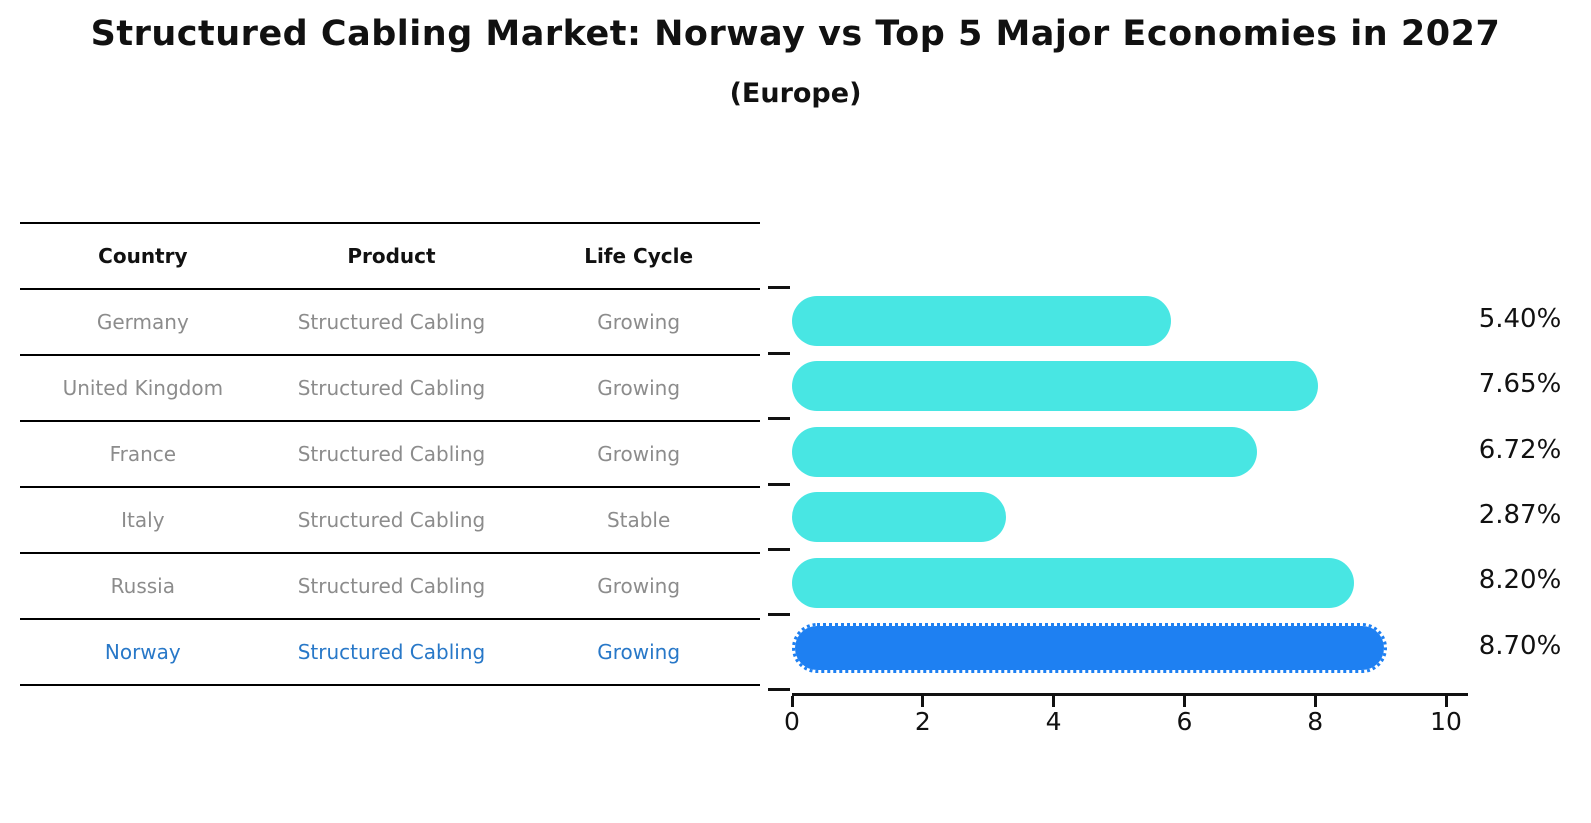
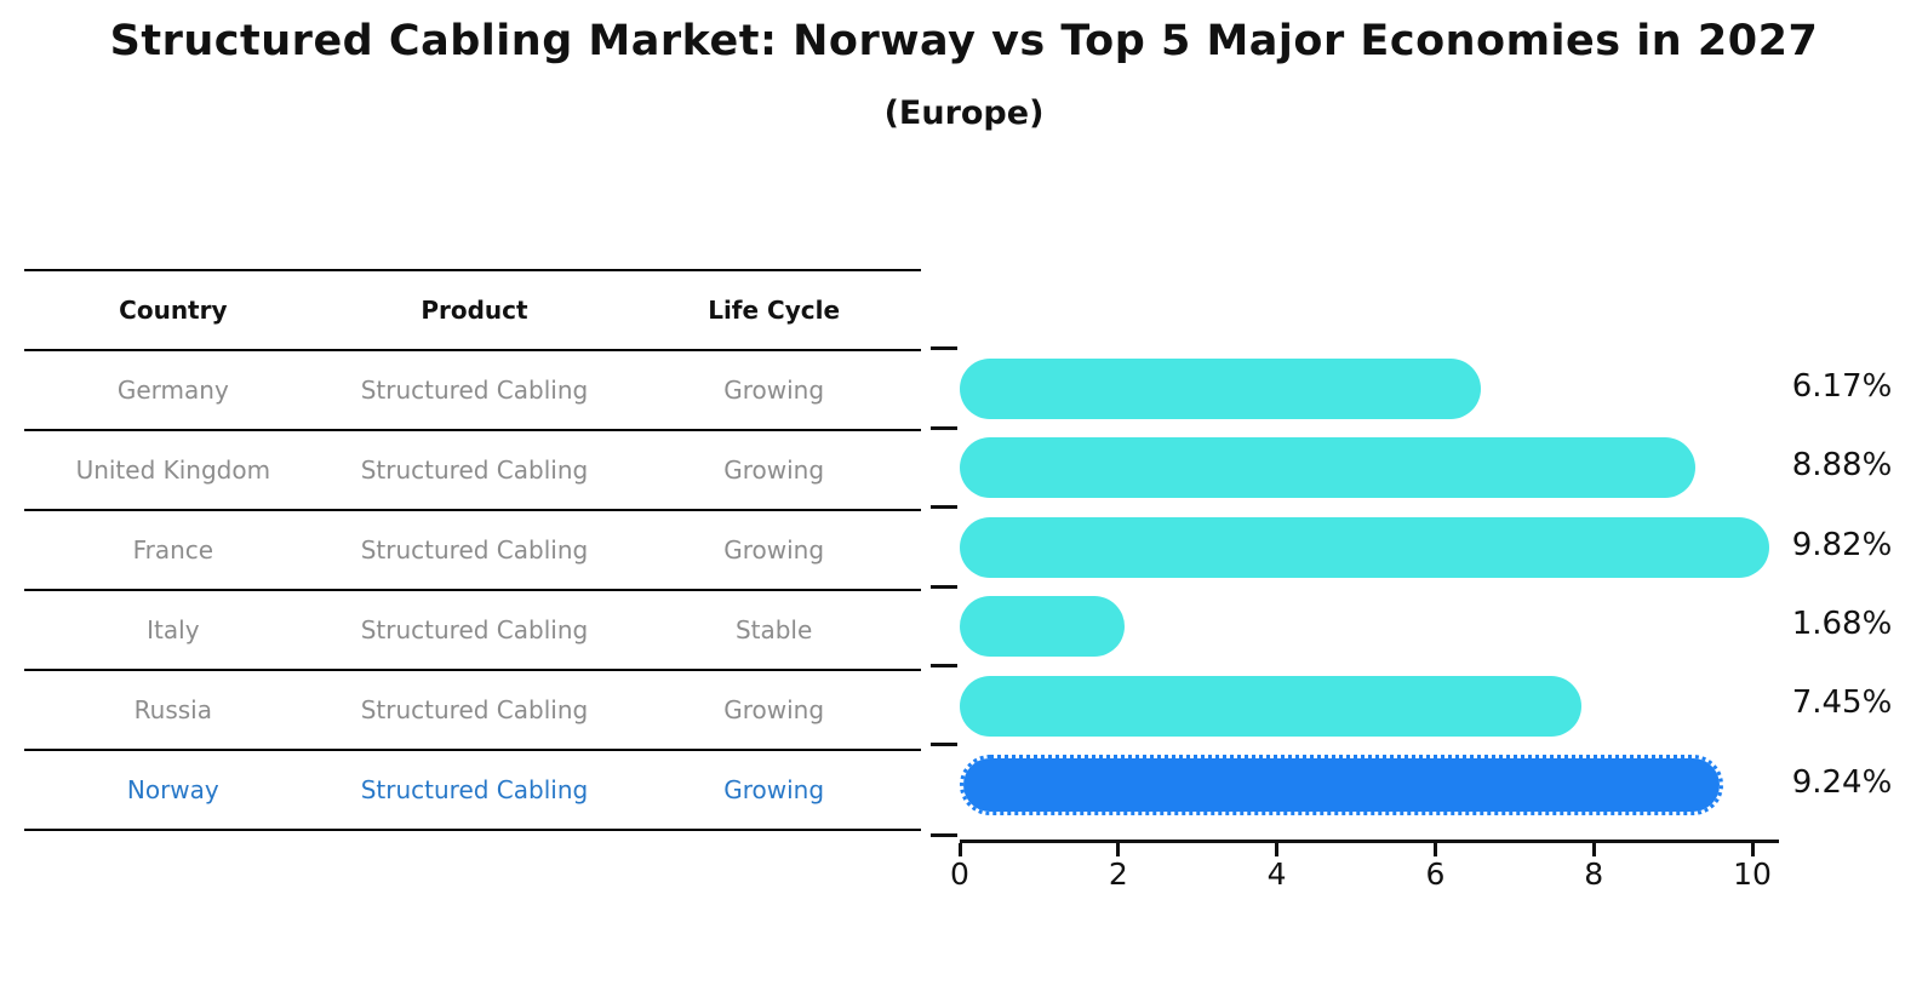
Germany: 5.40% -> 6.17%
United Kingdom: 7.65% -> 8.88%
France: 6.72% -> 9.82%
Italy: 2.87% -> 1.68%
Russia: 8.20% -> 7.45%
Norway: 8.70% -> 9.24%
